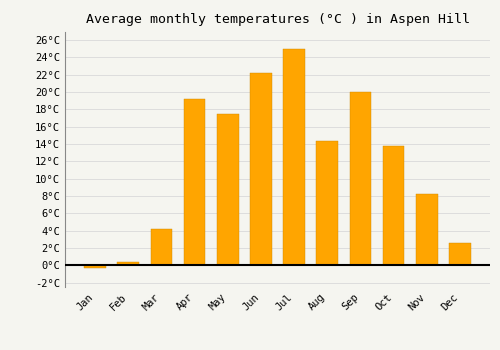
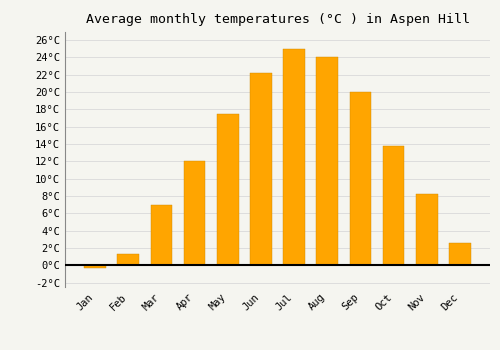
Feb: 0.4°C -> 1.3°C
Mar: 4.2°C -> 7.0°C
Apr: 19.2°C -> 12.0°C
Aug: 14.4°C -> 24.0°C
